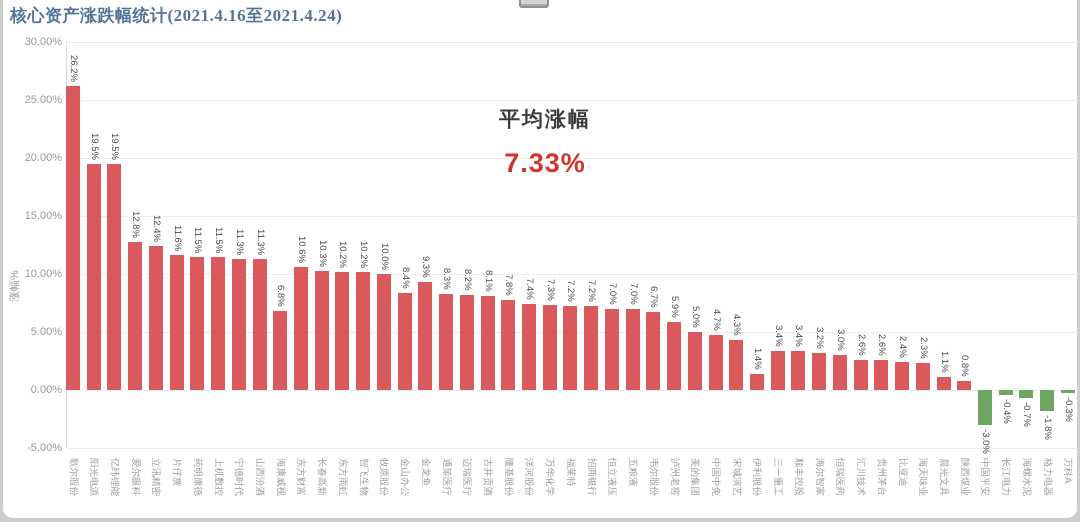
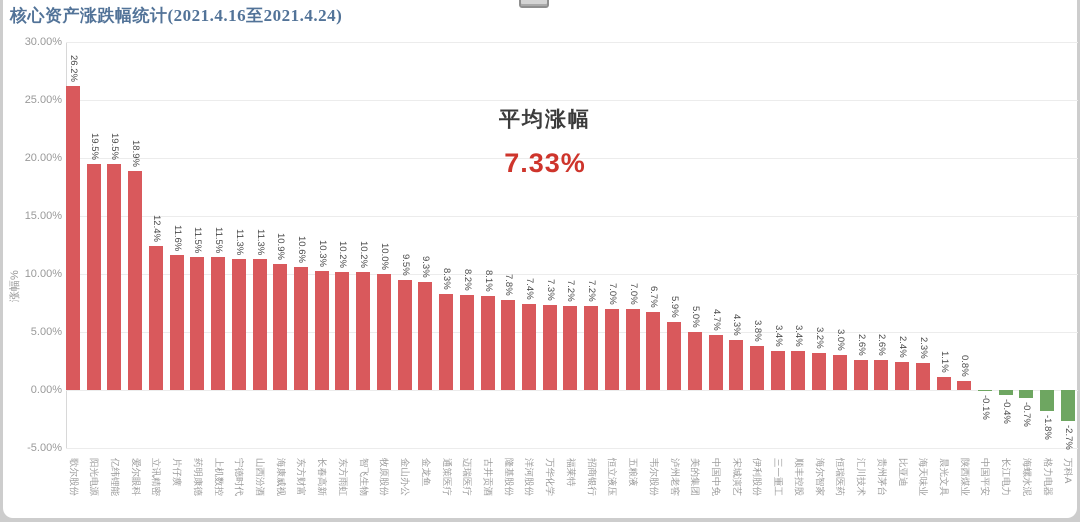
爱尔眼科: 12.8% -> 18.9%
海康威视: 6.8% -> 10.9%
金山办公: 8.4% -> 9.5%
伊利股份: 1.4% -> 3.8%
中国平安: -3.0% -> -0.1%
万科A: -0.3% -> -2.7%
